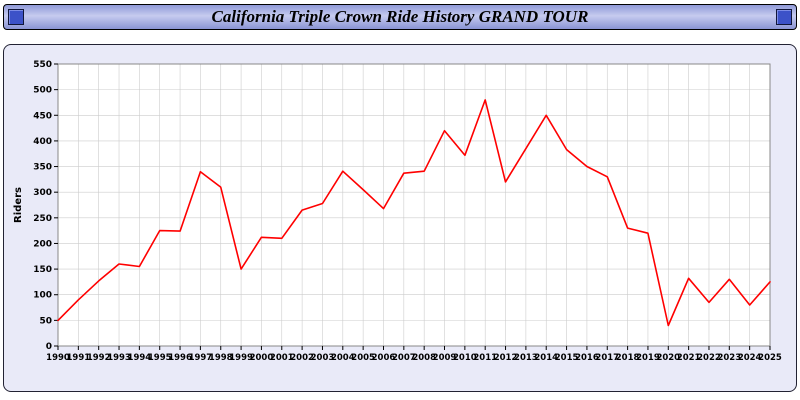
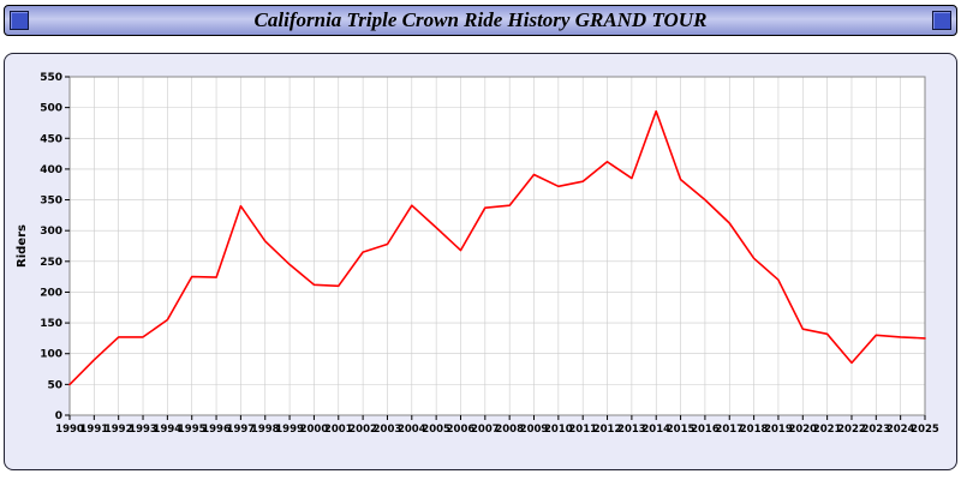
1993: 160 -> 130
1998: 310 -> 280
1999: 150 -> 240
2009: 420 -> 390
2011: 480 -> 380
2012: 320 -> 410
2014: 450 -> 490
2017: 330 -> 310
2018: 230 -> 260
2020: 40 -> 140
2024: 80 -> 130
